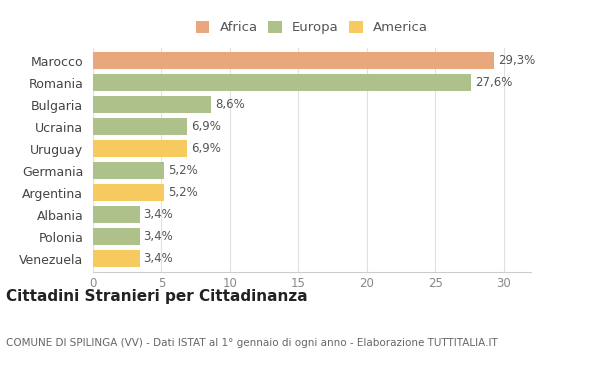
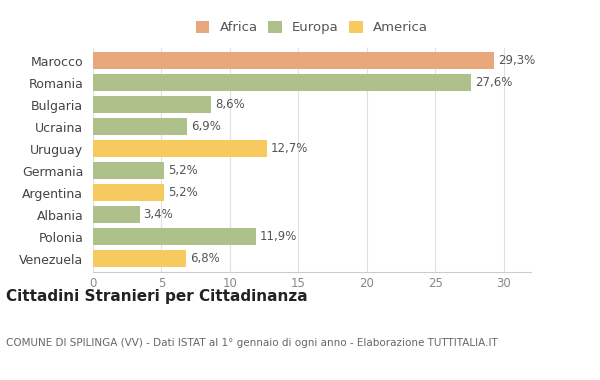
Uruguay: 6,9% -> 12,7%
Polonia: 3,4% -> 11,9%
Venezuela: 3,4% -> 6,8%
